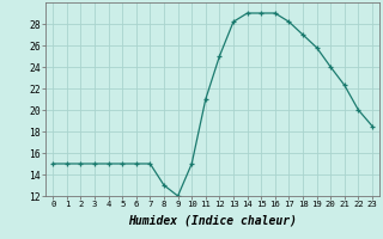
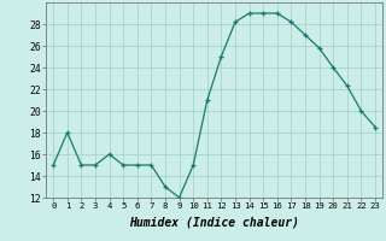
1: 15.0 -> 18.0
4: 15.0 -> 16.0
